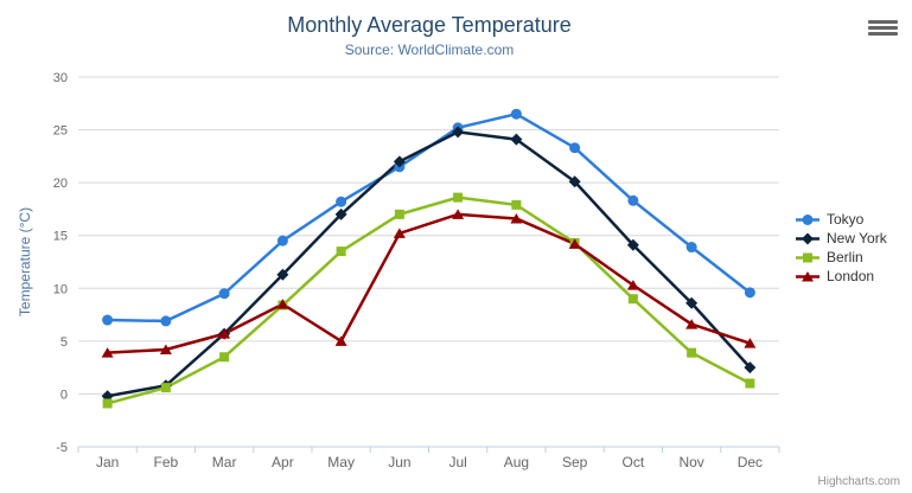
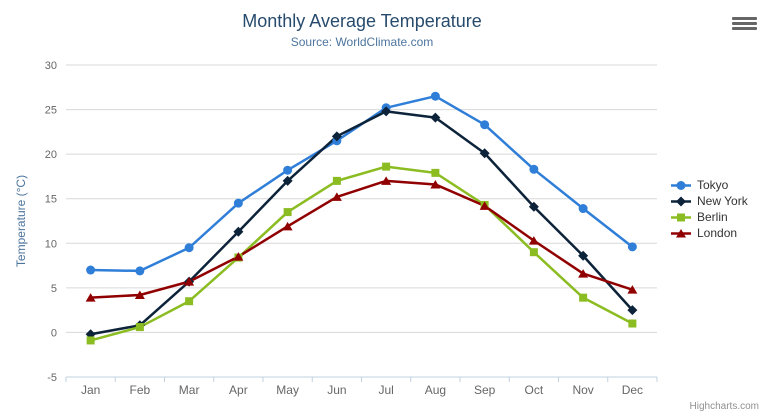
London/May: 5 -> 12
